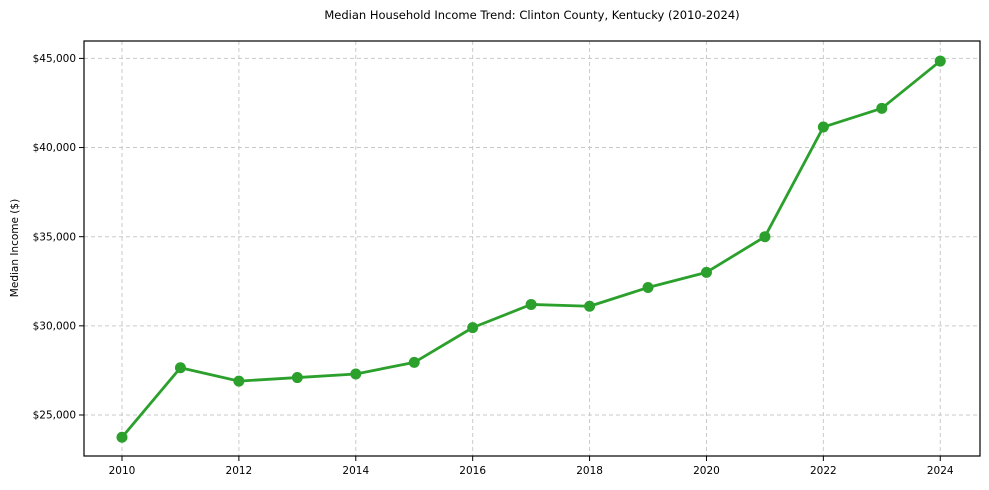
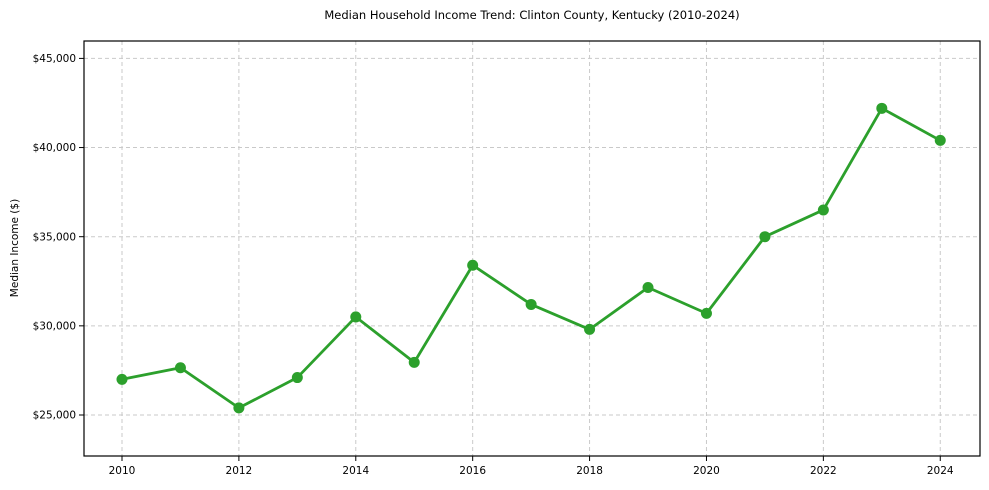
2010: $23800 -> $27000
2012: $26900 -> $25400
2014: $27300 -> $30500
2016: $29900 -> $33400
2018: $31100 -> $29800
2020: $33000 -> $30700
2022: $41200 -> $36500
2024: $44800 -> $40400
